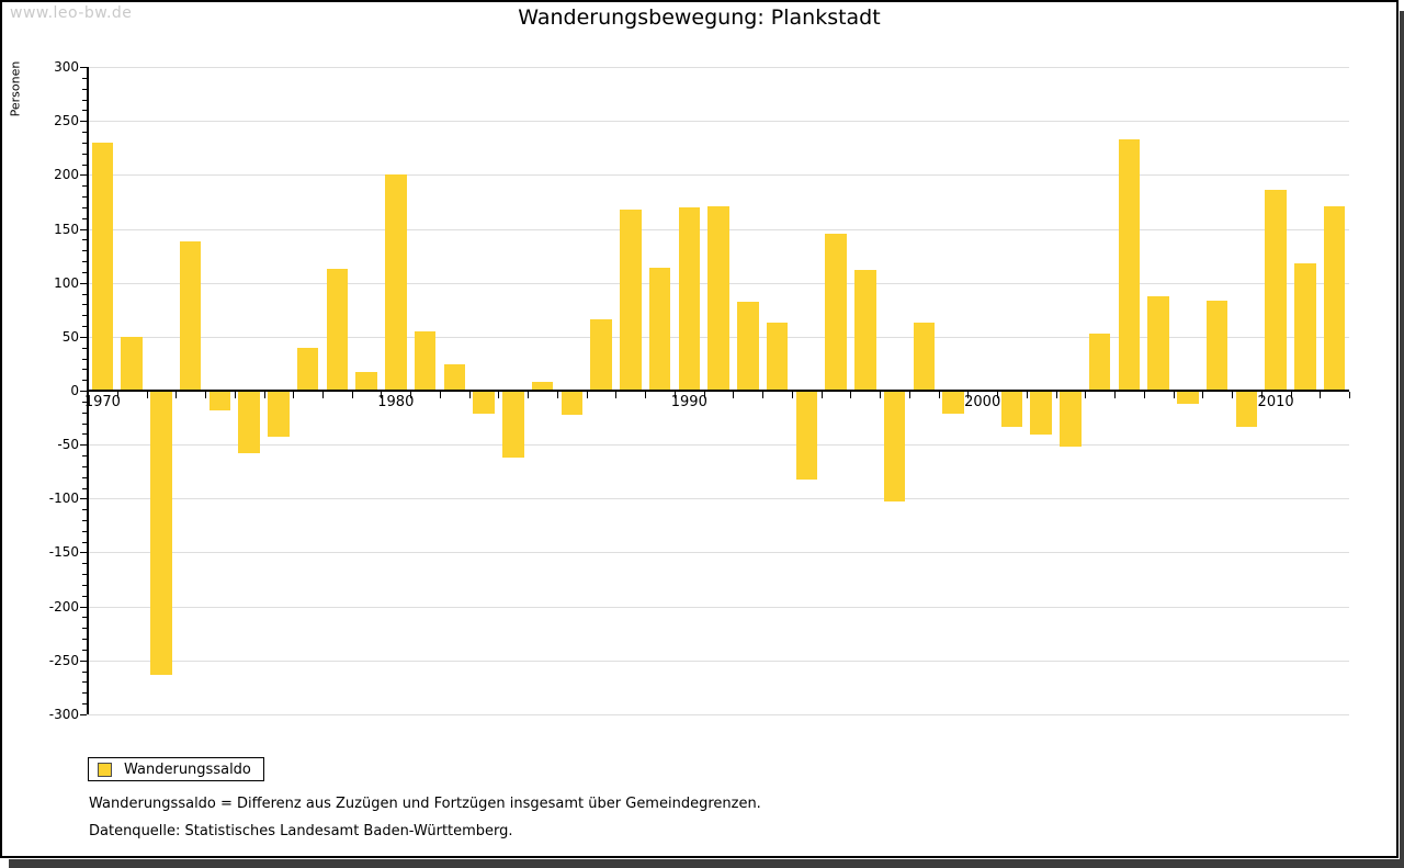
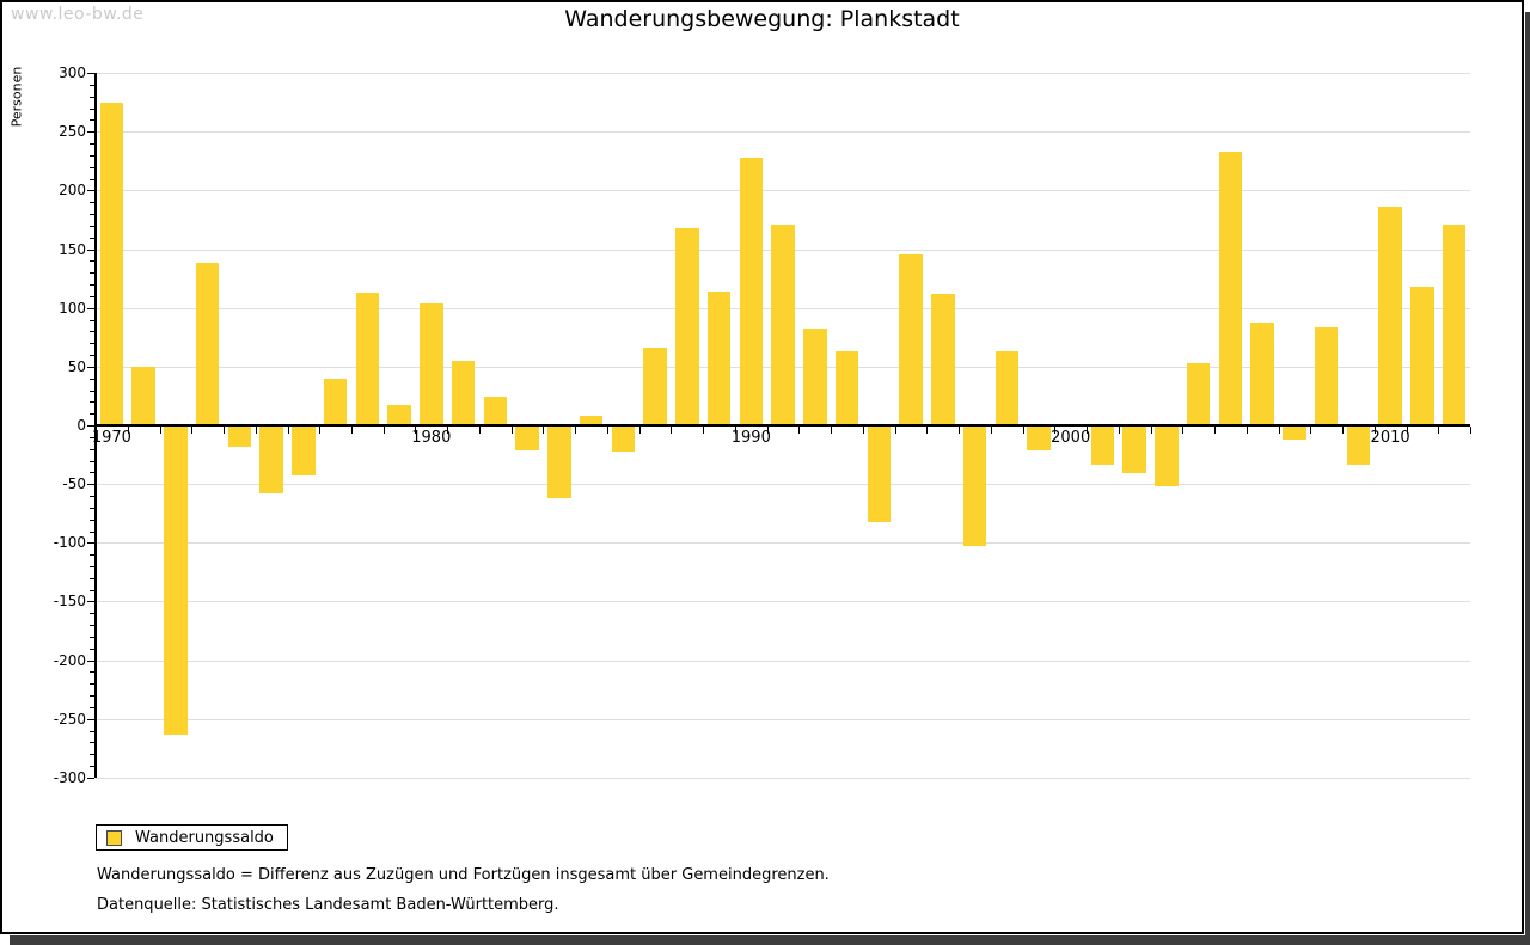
1970: 230 -> 280
1980: 200 -> 100
1990: 170 -> 230
